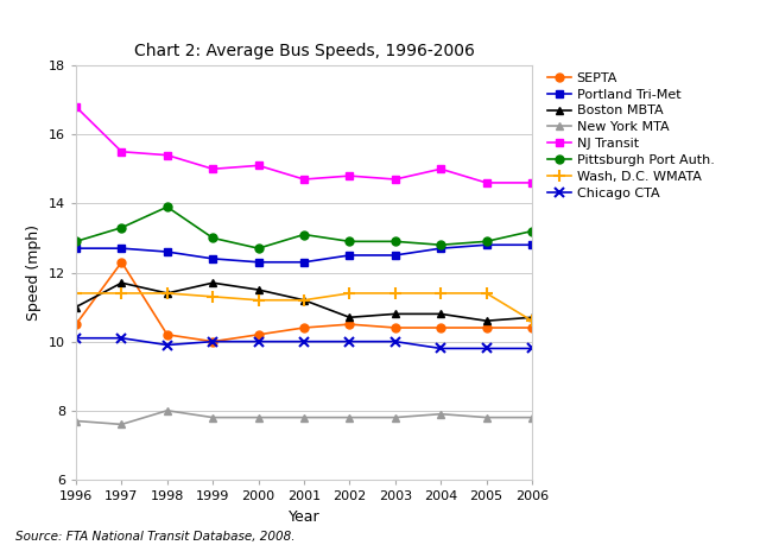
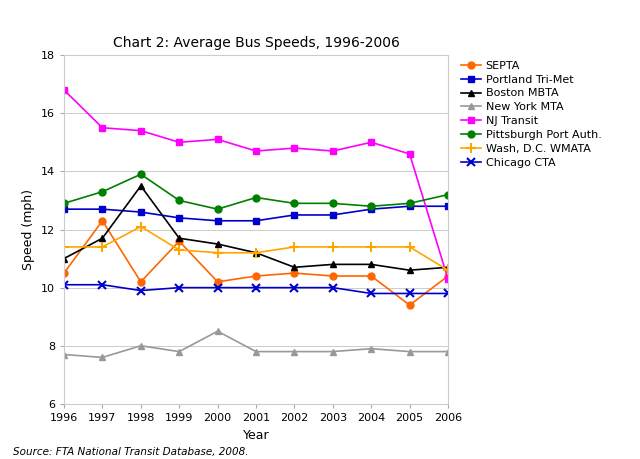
Boston MBTA/1998: 11.4 -> 13.5
Wash, D.C. WMATA/1998: 11.4 -> 12.1
SEPTA/1999: 10.0 -> 11.6
New York MTA/2000: 7.8 -> 8.5
SEPTA/2005: 10.4 -> 9.4
NJ Transit/2006: 14.6 -> 10.3
